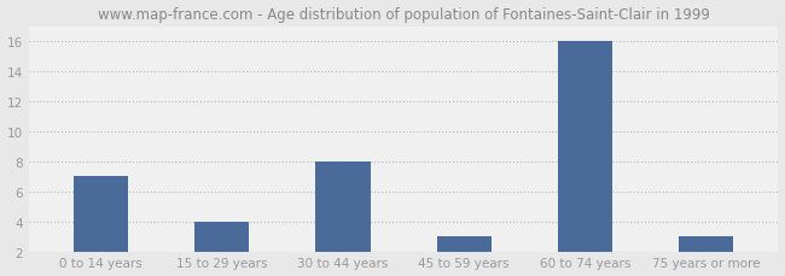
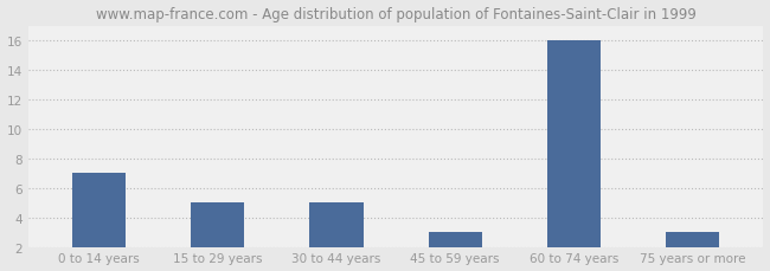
15 to 29 years: 4 -> 5
30 to 44 years: 8 -> 5
